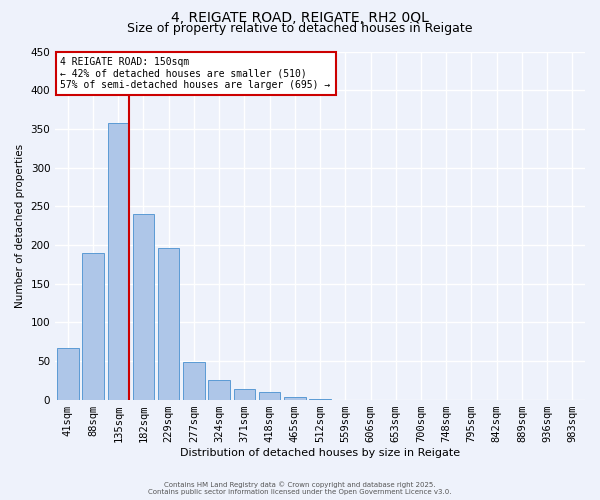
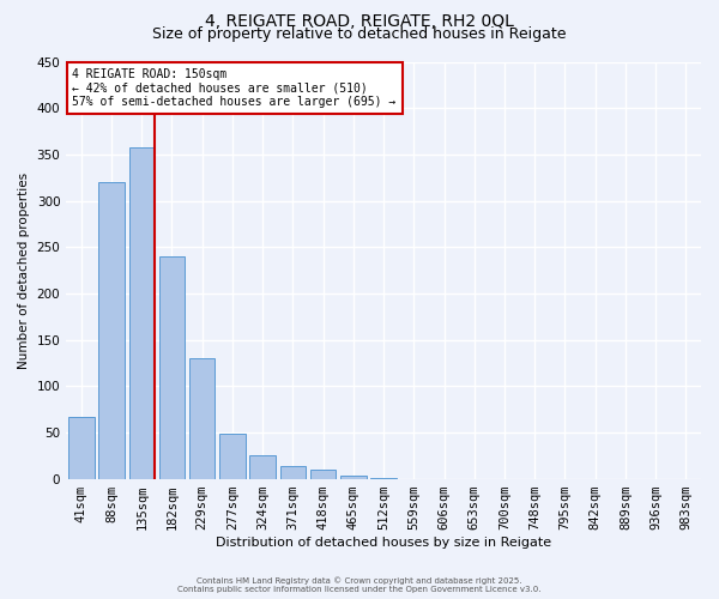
88sqm: 190 -> 320
229sqm: 196 -> 130
